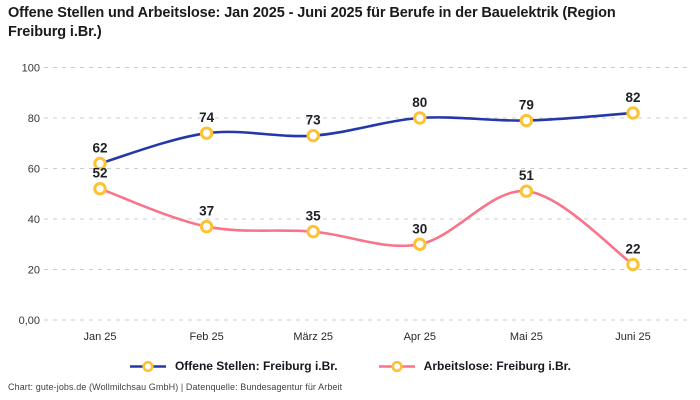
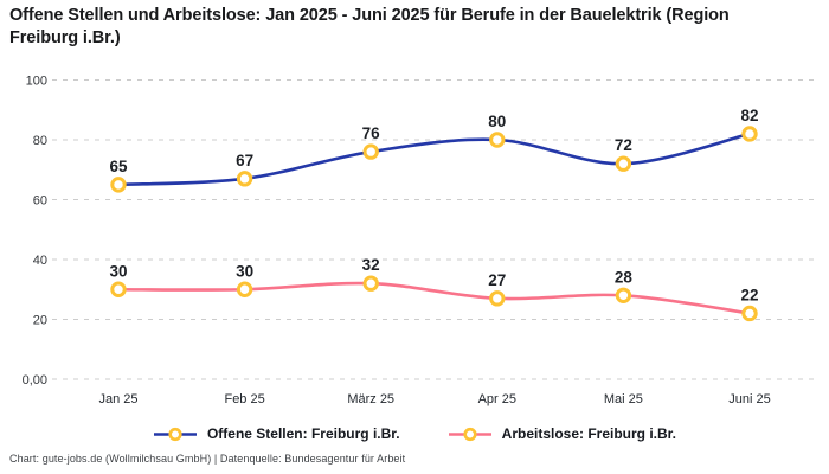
Offene Stellen: Freiburg i.Br./Jan 25: 62 -> 65
Arbeitslose: Freiburg i.Br./Jan 25: 52 -> 30
Offene Stellen: Freiburg i.Br./Feb 25: 74 -> 67
Arbeitslose: Freiburg i.Br./Feb 25: 37 -> 30
Offene Stellen: Freiburg i.Br./März 25: 73 -> 76
Arbeitslose: Freiburg i.Br./März 25: 35 -> 32
Arbeitslose: Freiburg i.Br./Apr 25: 30 -> 27
Offene Stellen: Freiburg i.Br./Mai 25: 79 -> 72
Arbeitslose: Freiburg i.Br./Mai 25: 51 -> 28
